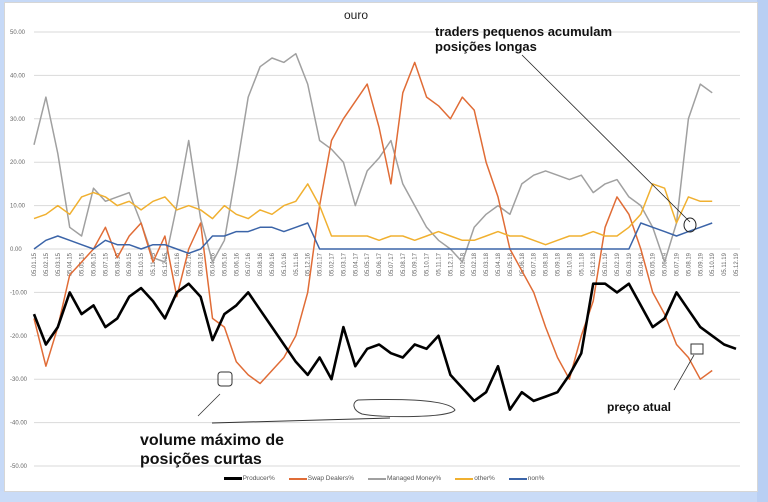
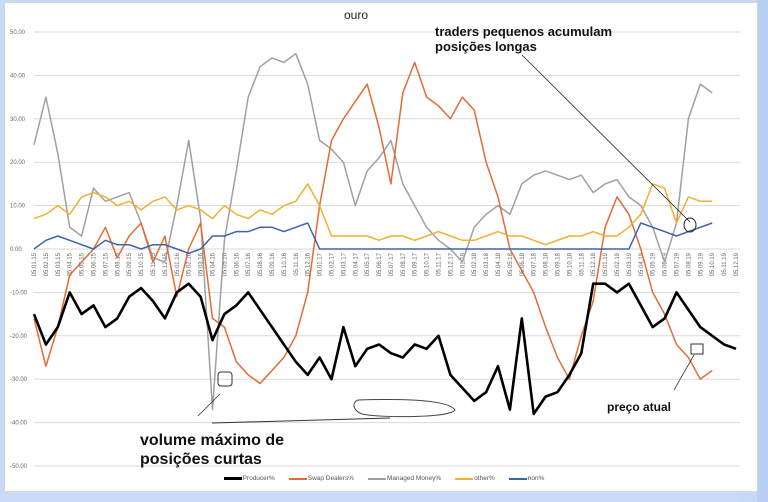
Managed Money%/05.04.16: -3 -> -37
Producer%/05.06.18: -33 -> -16
Producer%/05.07.18: -35 -> -38
